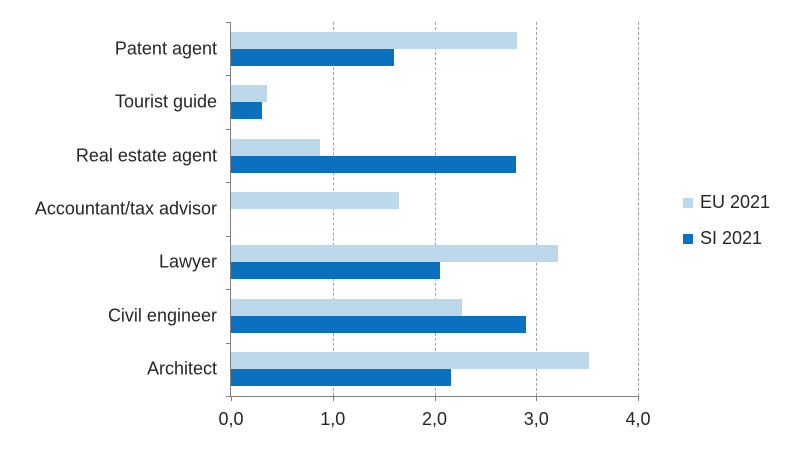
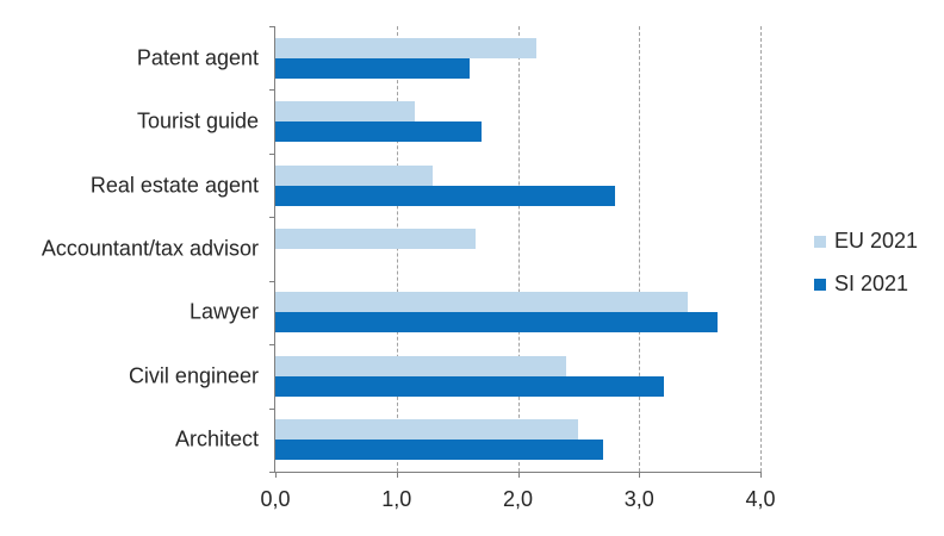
EU 2021/Patent agent: 2,81 -> 2,15
EU 2021/Tourist guide: 0,35 -> 1,15
SI 2021/Tourist guide: 0,30 -> 1,70
EU 2021/Real estate agent: 0,87 -> 1,30
EU 2021/Lawyer: 3,21 -> 3,40
SI 2021/Lawyer: 2,05 -> 3,65
EU 2021/Civil engineer: 2,27 -> 2,40
SI 2021/Civil engineer: 2,90 -> 3,20
EU 2021/Architect: 3,52 -> 2,50
SI 2021/Architect: 2,16 -> 2,70
